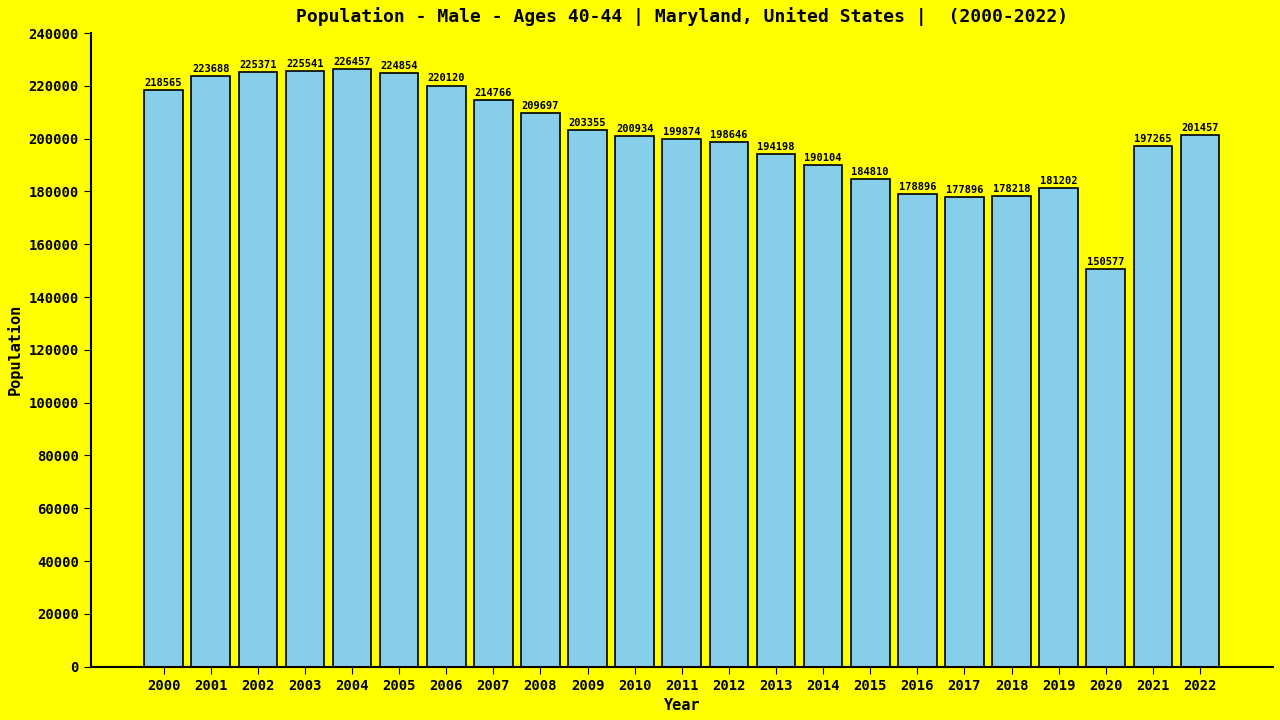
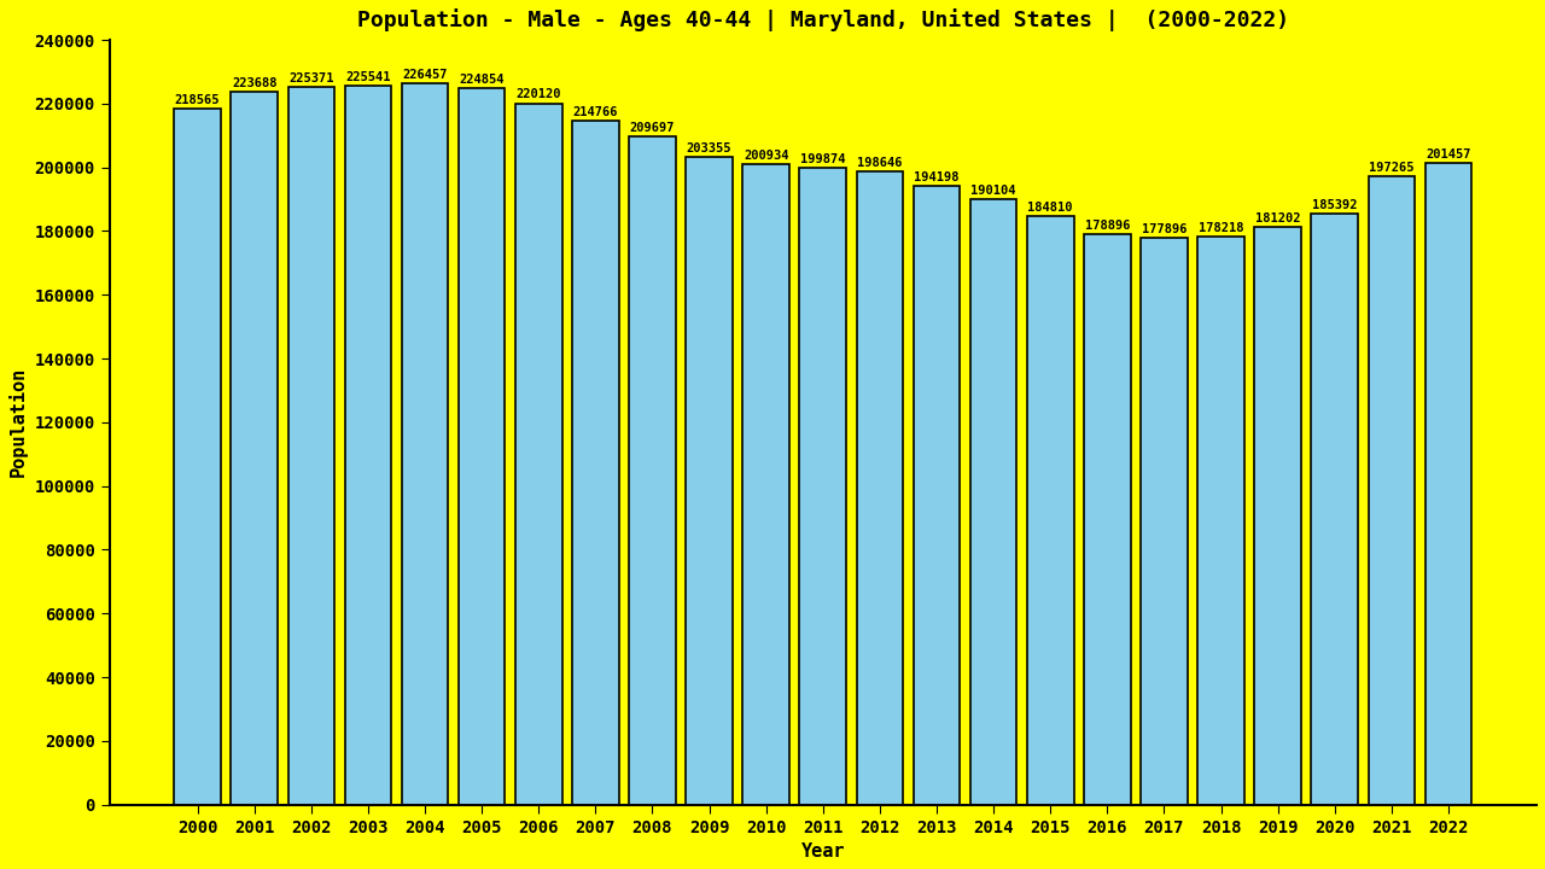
2020: 150577 -> 185392
